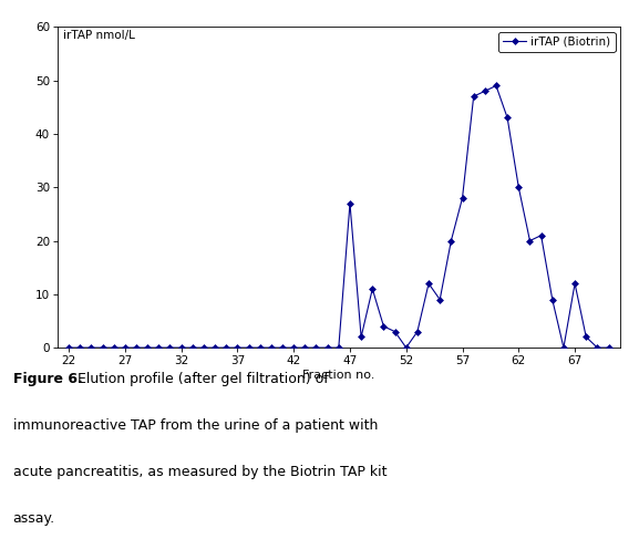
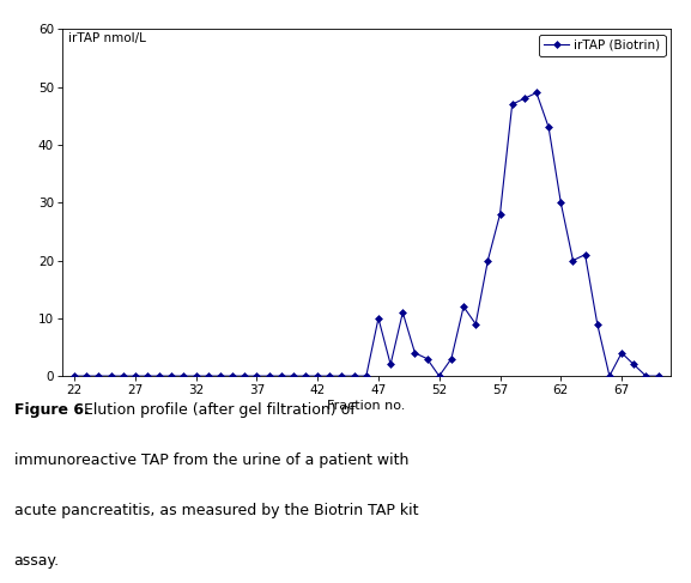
47: 27 -> 10
67: 12 -> 4
